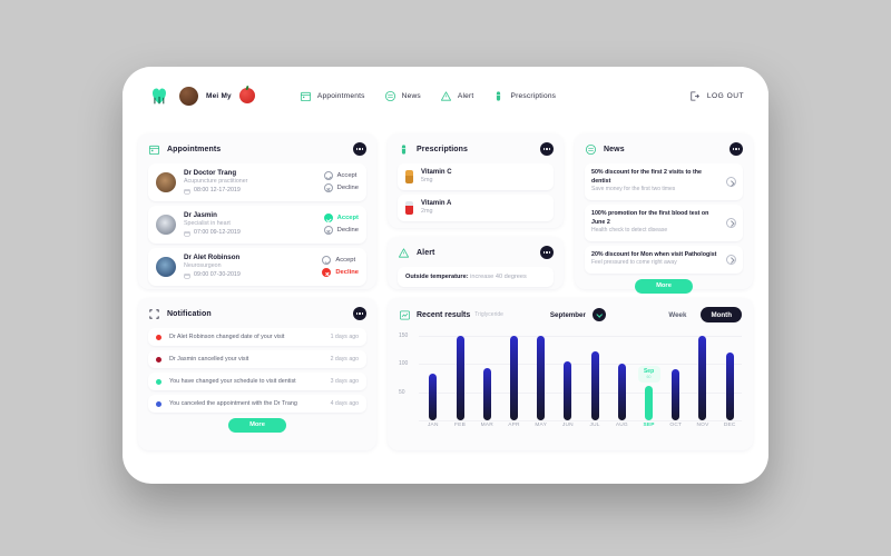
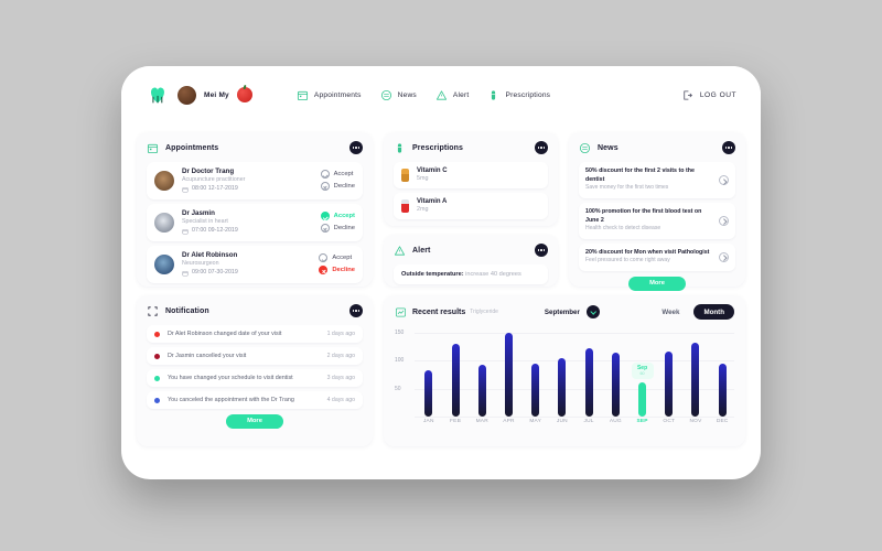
FEB: 150 -> 130
MAY: 150 -> 100
AUG: 100 -> 110
OCT: 90 -> 120
NOV: 150 -> 130
DEC: 120 -> 100
